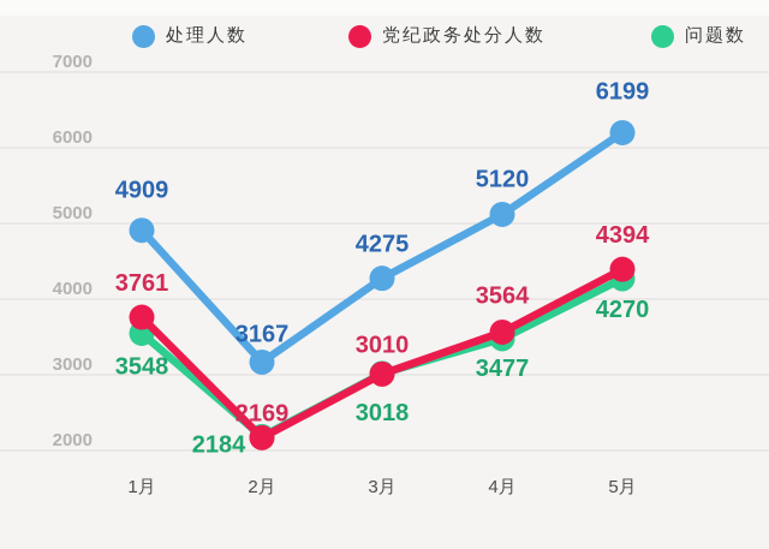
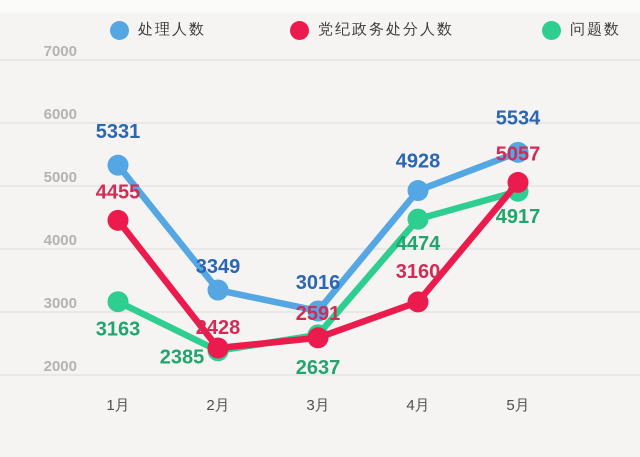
处理人数/1月: 4909 -> 5331
党纪政务处分人数/1月: 3761 -> 4455
问题数/1月: 3548 -> 3163
处理人数/2月: 3167 -> 3349
党纪政务处分人数/2月: 2169 -> 2428
问题数/2月: 2184 -> 2385
处理人数/3月: 4275 -> 3016
党纪政务处分人数/3月: 3010 -> 2591
问题数/3月: 3018 -> 2637
处理人数/4月: 5120 -> 4928
党纪政务处分人数/4月: 3564 -> 3160
问题数/4月: 3477 -> 4474
处理人数/5月: 6199 -> 5534
党纪政务处分人数/5月: 4394 -> 5057
问题数/5月: 4270 -> 4917
